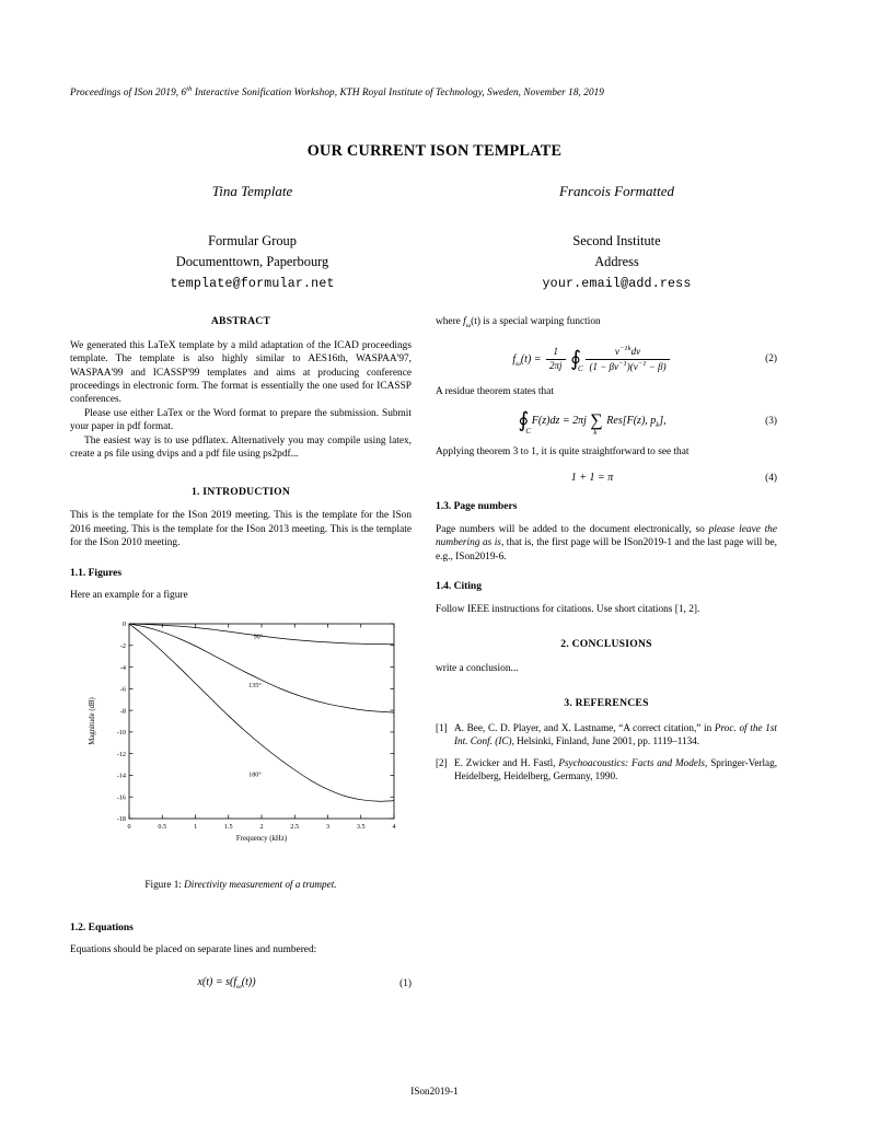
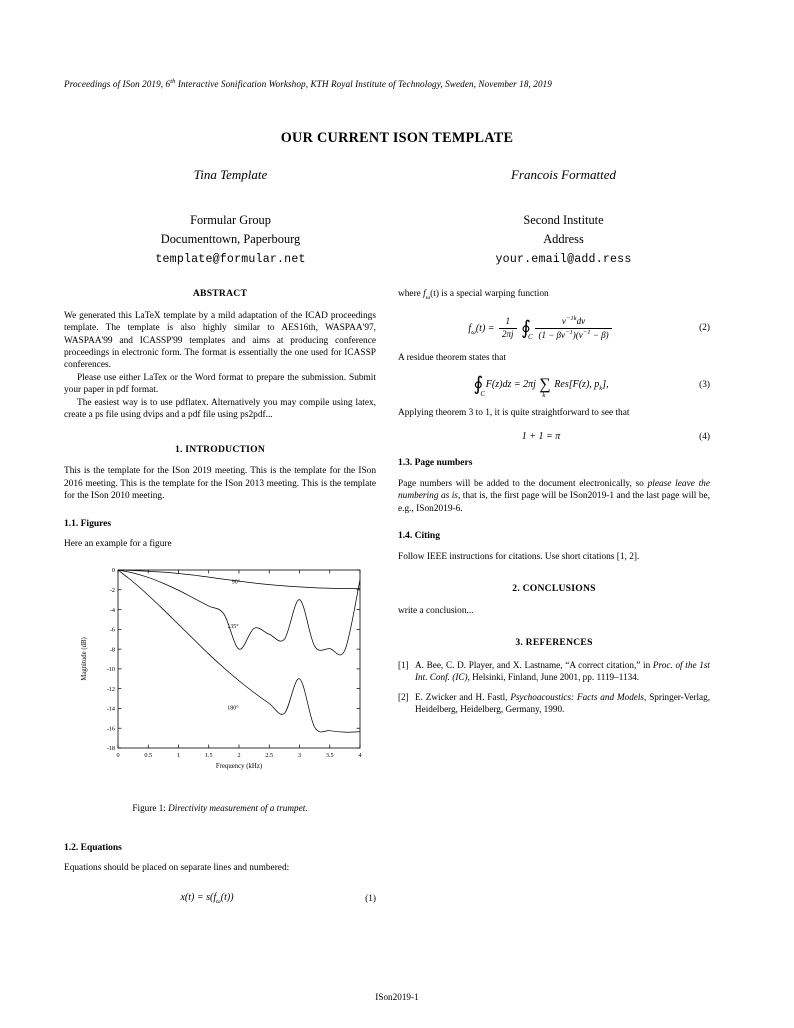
135°/2: -5 -> -8
135°/3: -7 -> -3
180°/3: -15 -> -11
135°/4: -8 -> -1
